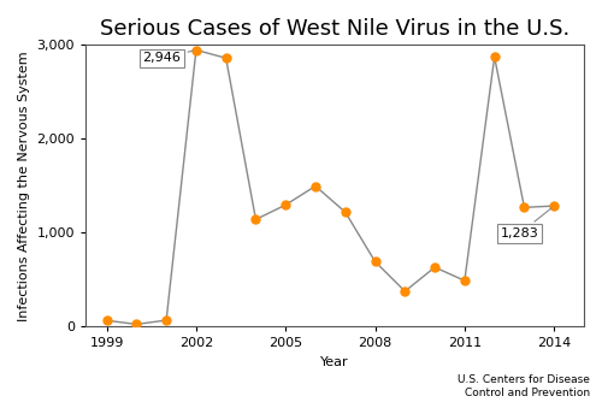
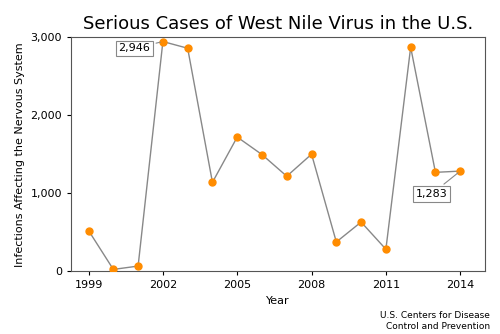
1999: 60 -> 520
2005: 1,290 -> 1,720
2008: 690 -> 1,500
2011: 490 -> 280
